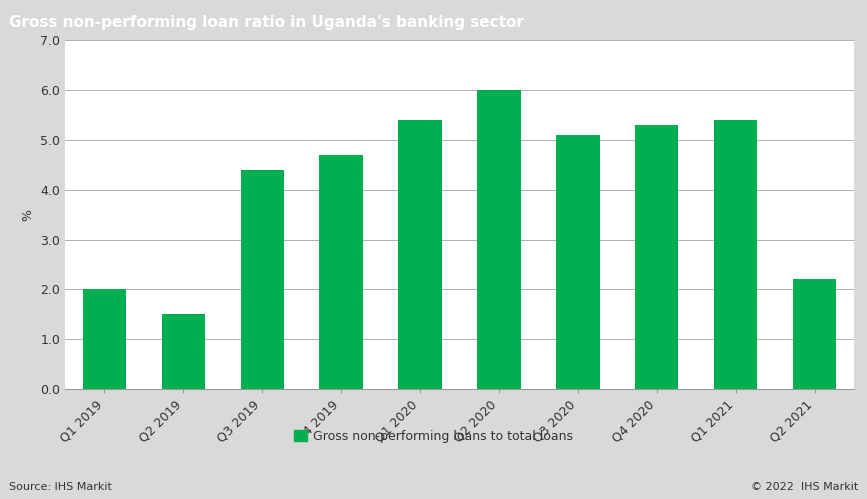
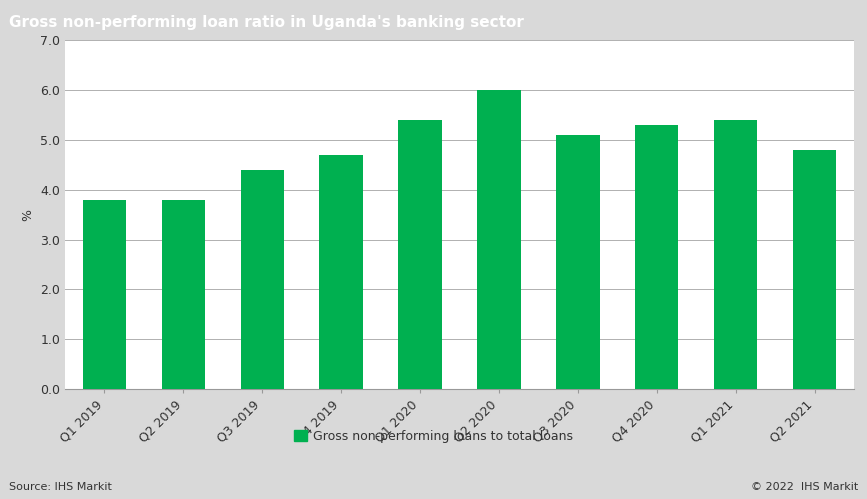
Q1 2019: 2.0 -> 3.8
Q2 2019: 1.5 -> 3.8
Q2 2021: 2.2 -> 4.8
